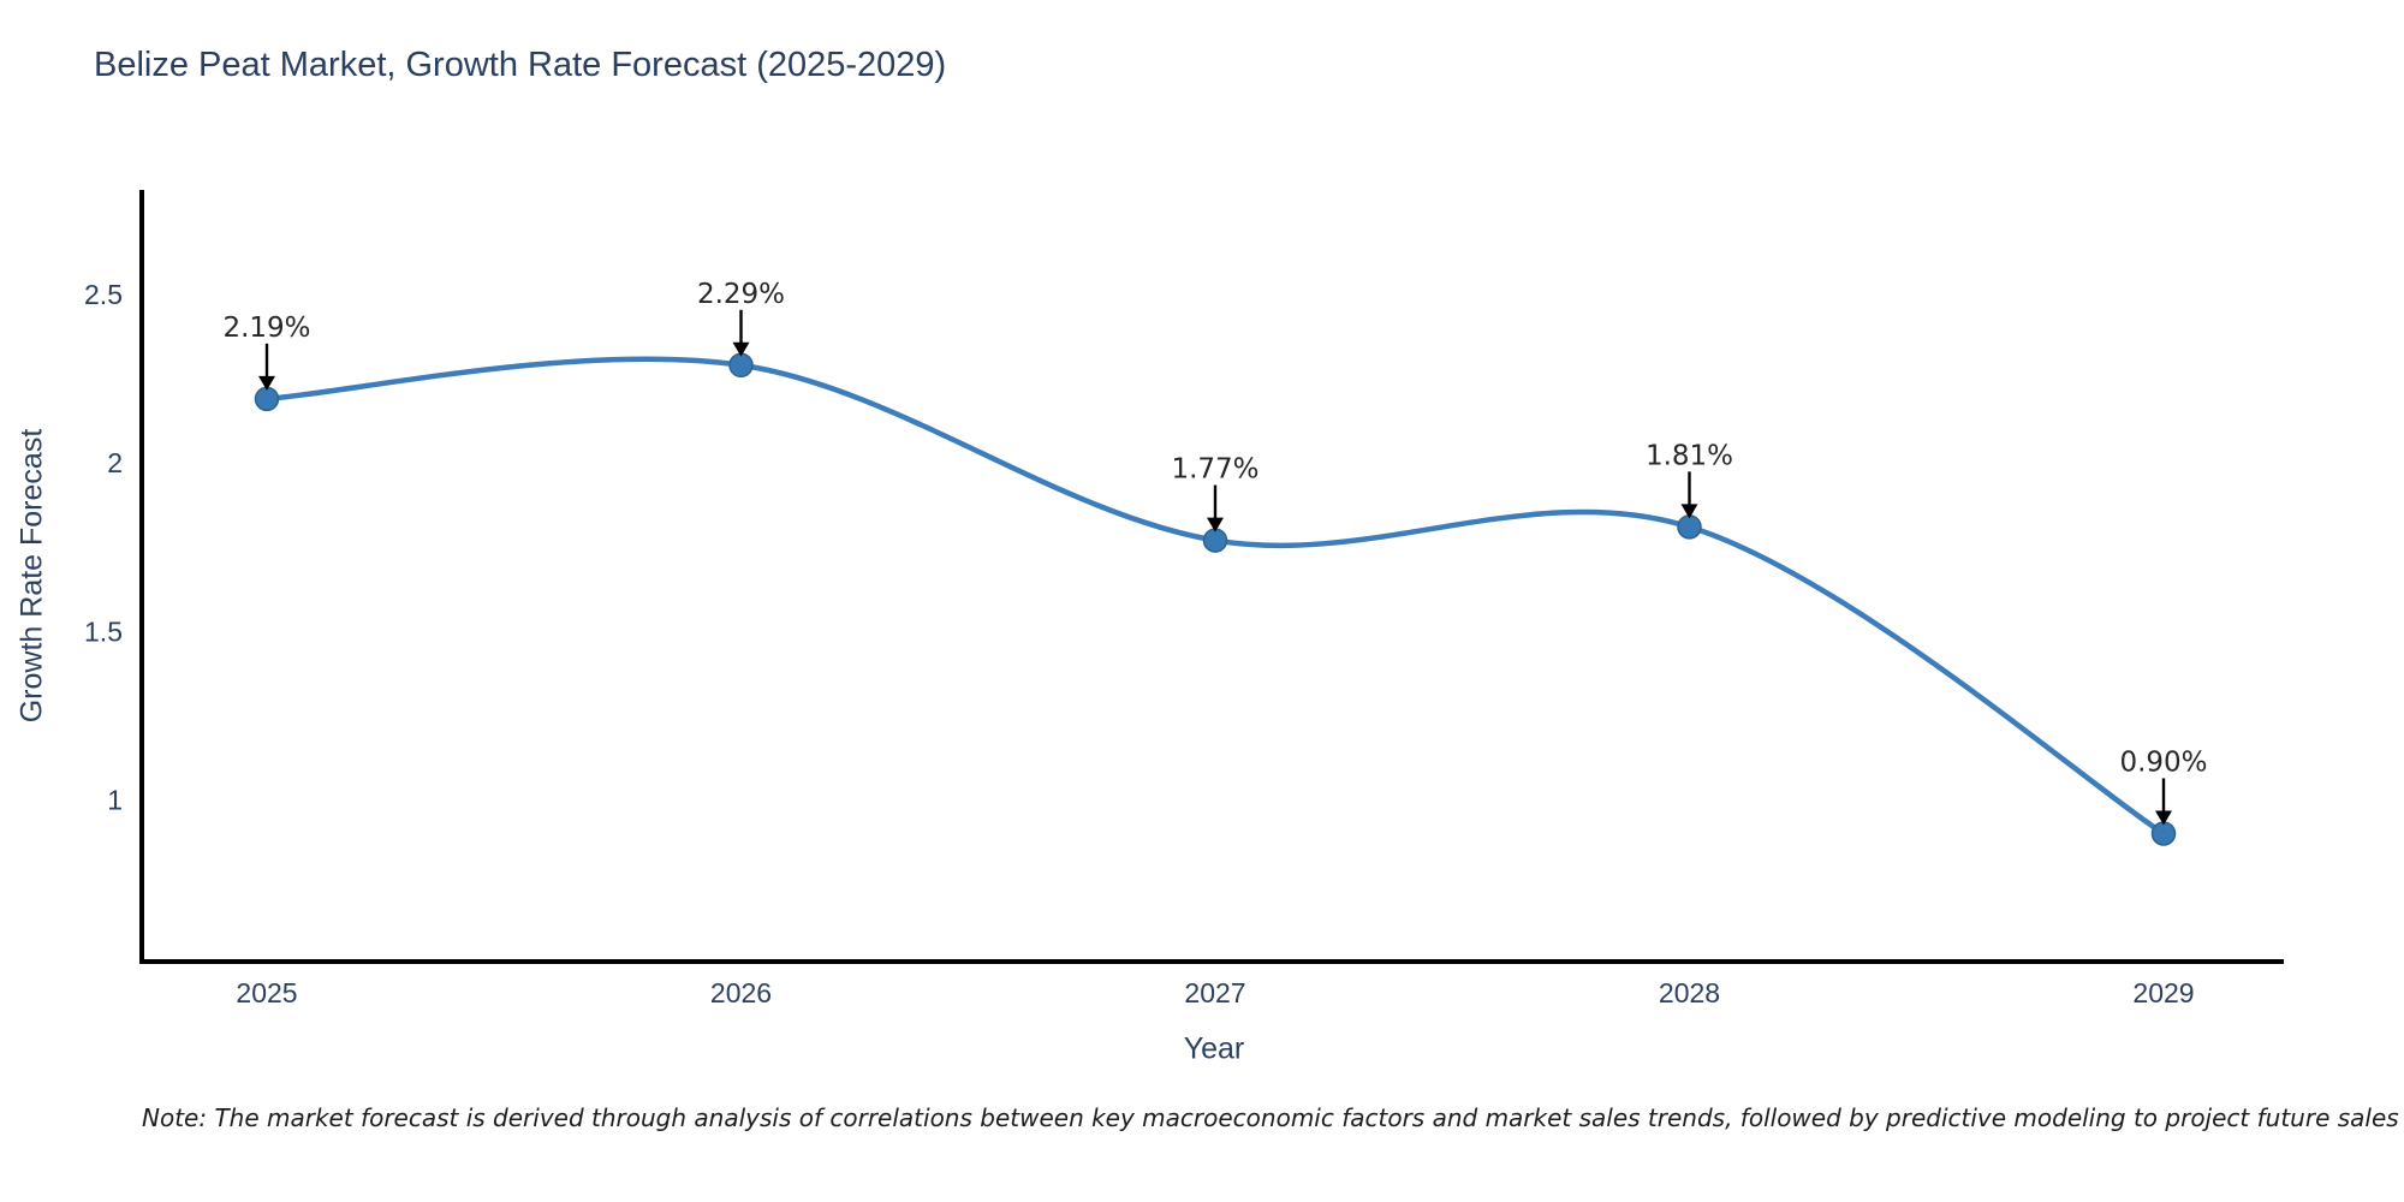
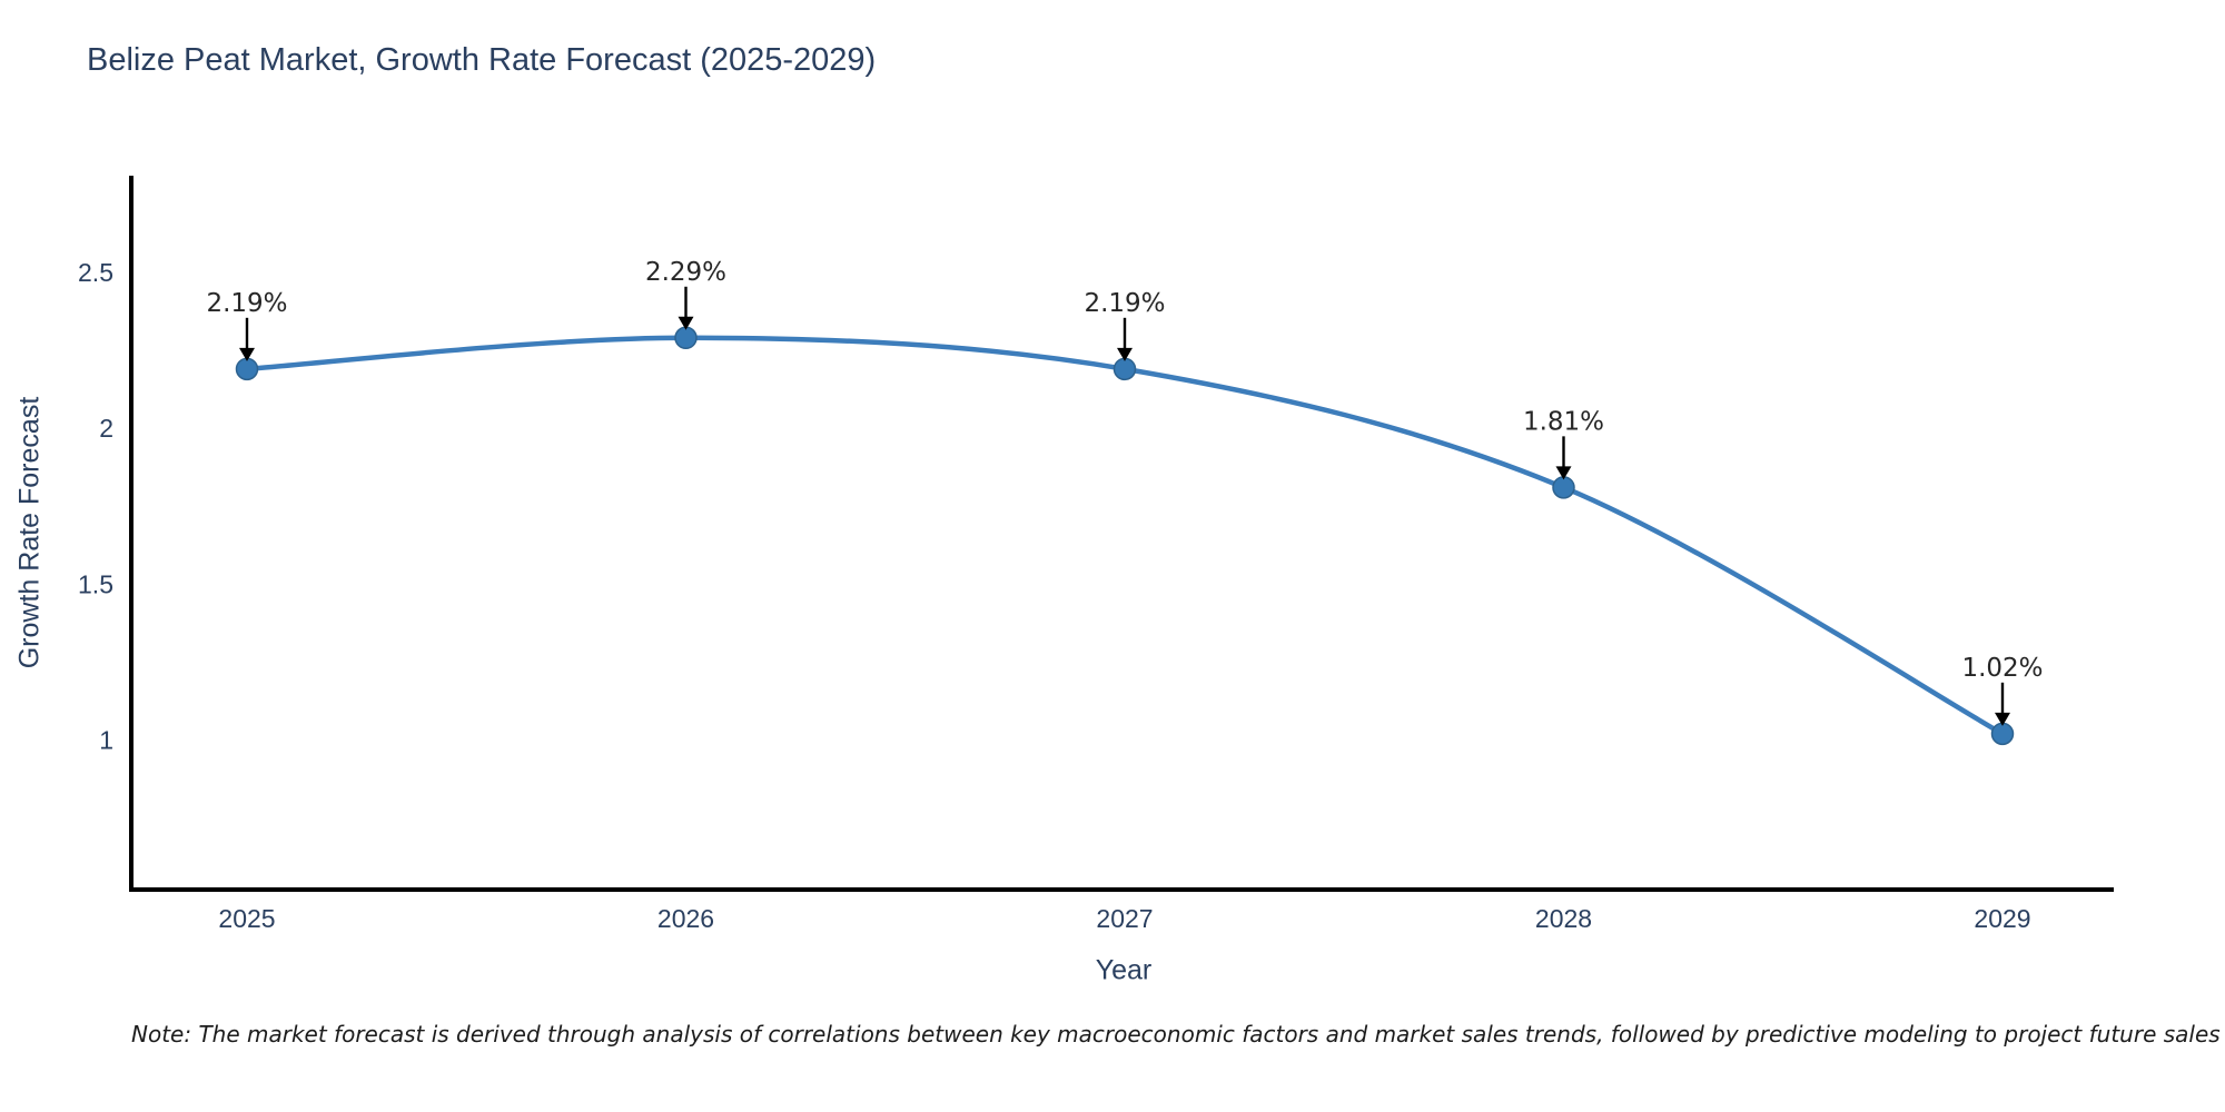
2027: 1.77% -> 2.19%
2029: 0.90% -> 1.02%
